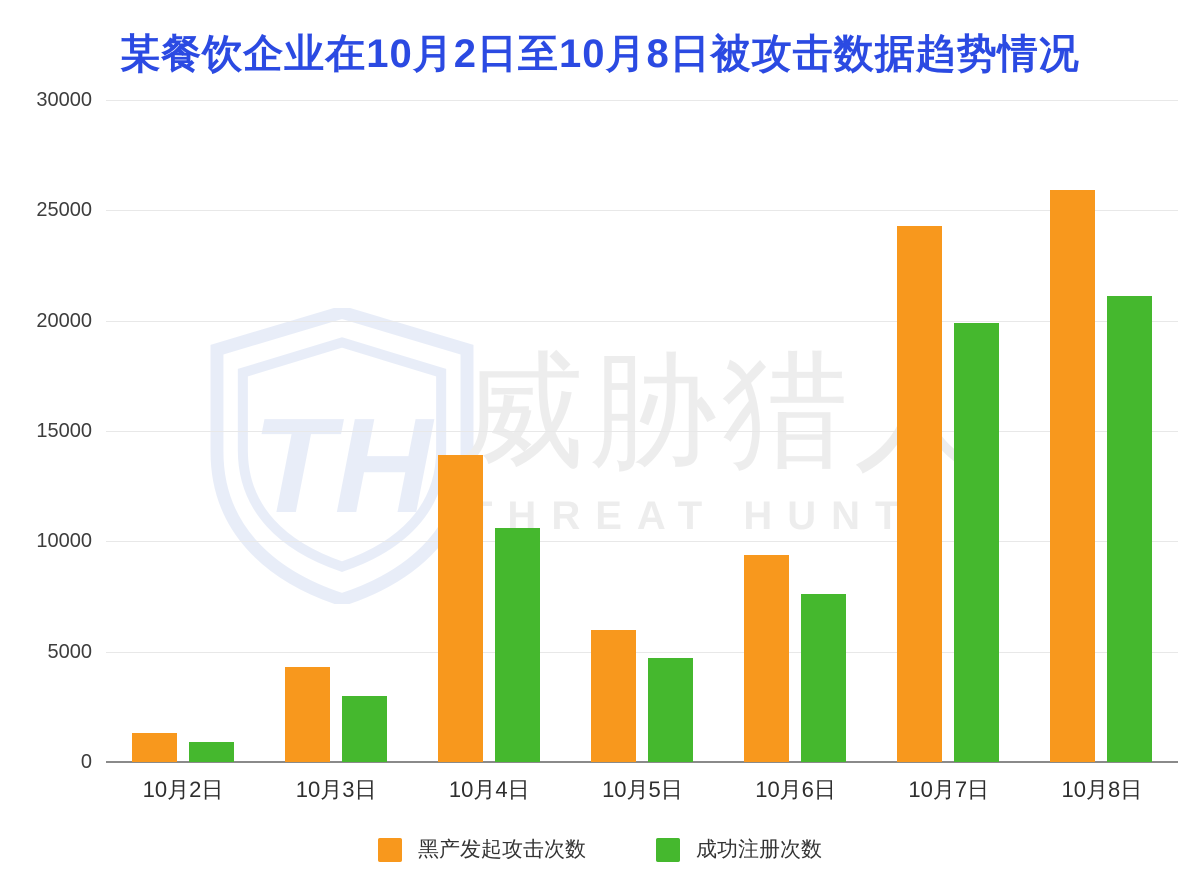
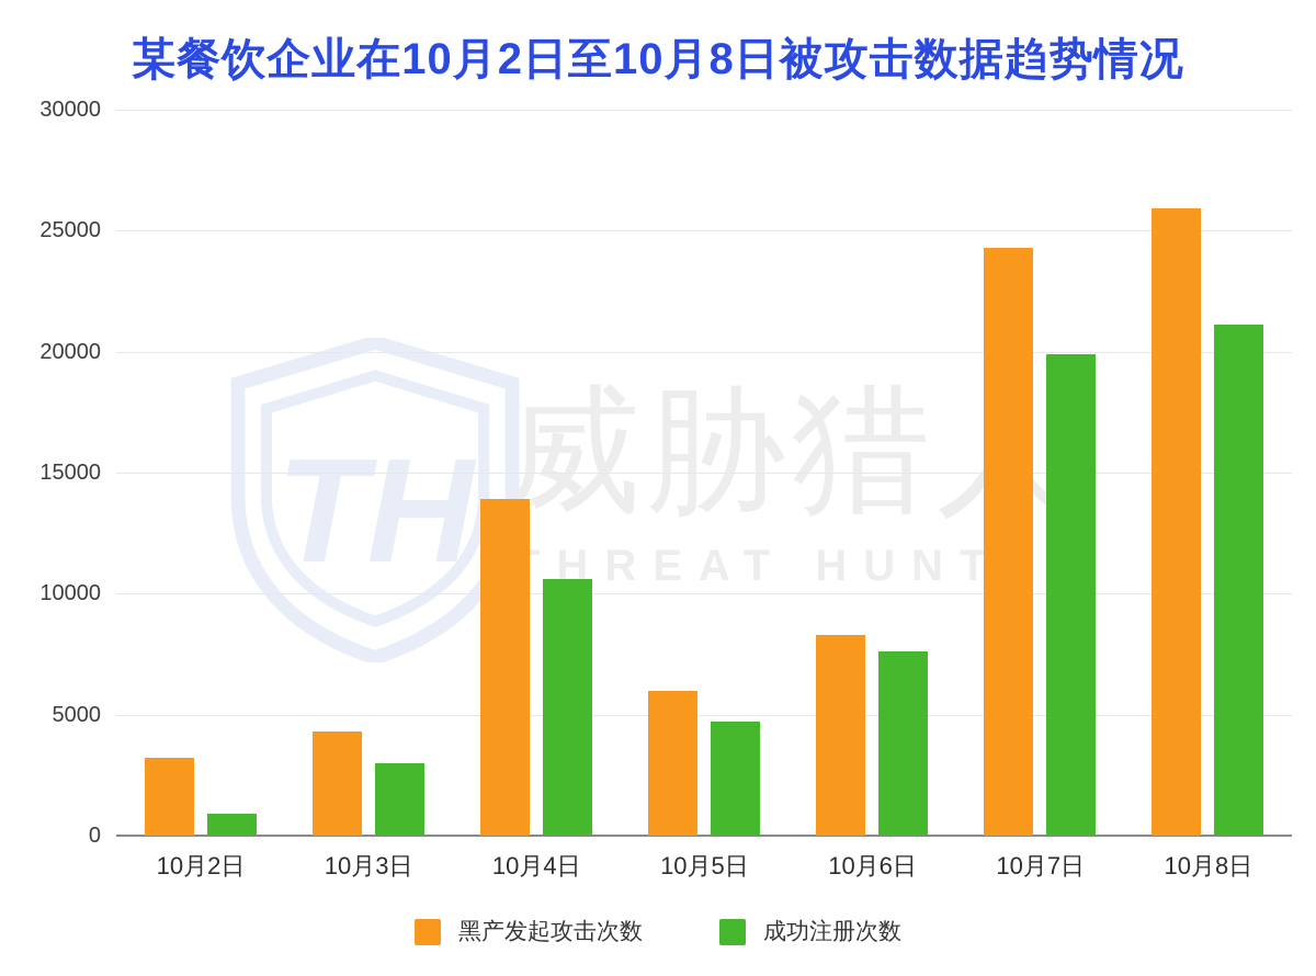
黑产发起攻击次数/10月2日: 1300 -> 3200
黑产发起攻击次数/10月6日: 9400 -> 8300
